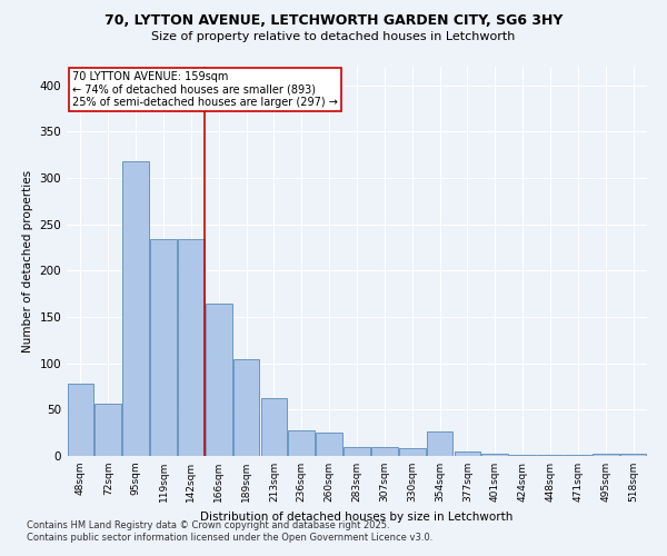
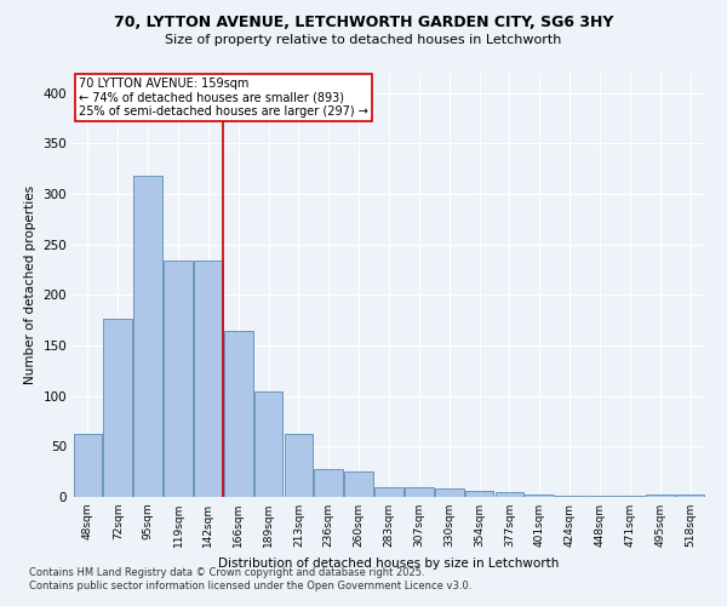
48sqm: 78 -> 62
72sqm: 56 -> 176
354sqm: 26 -> 6
